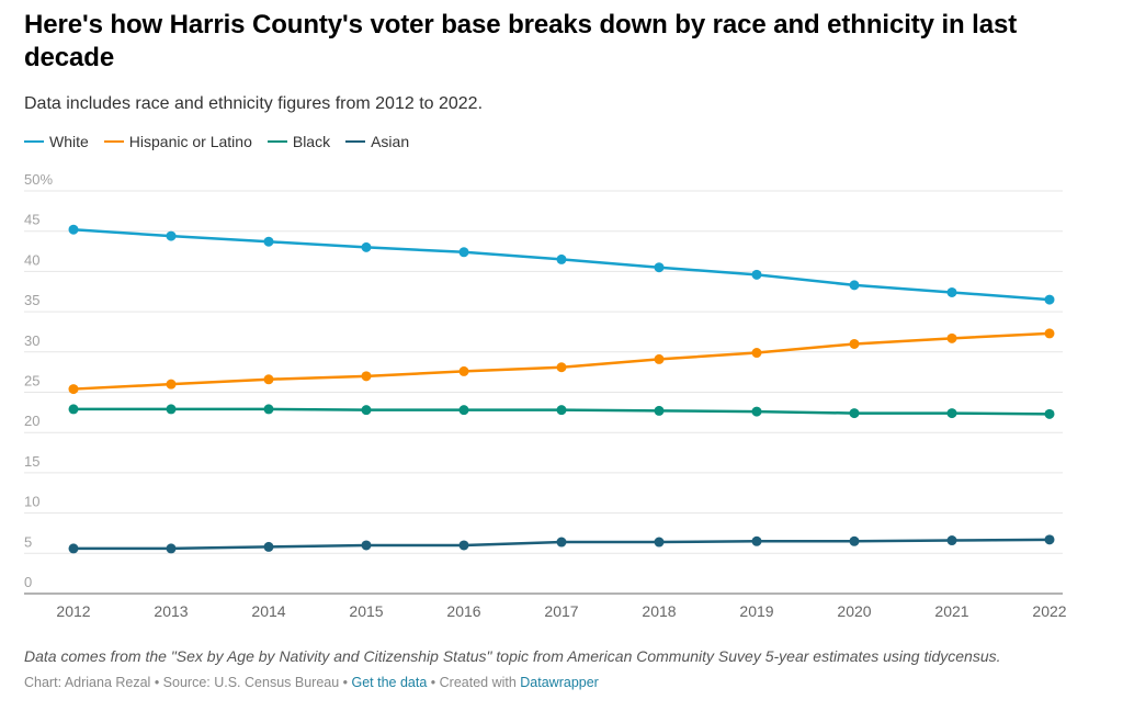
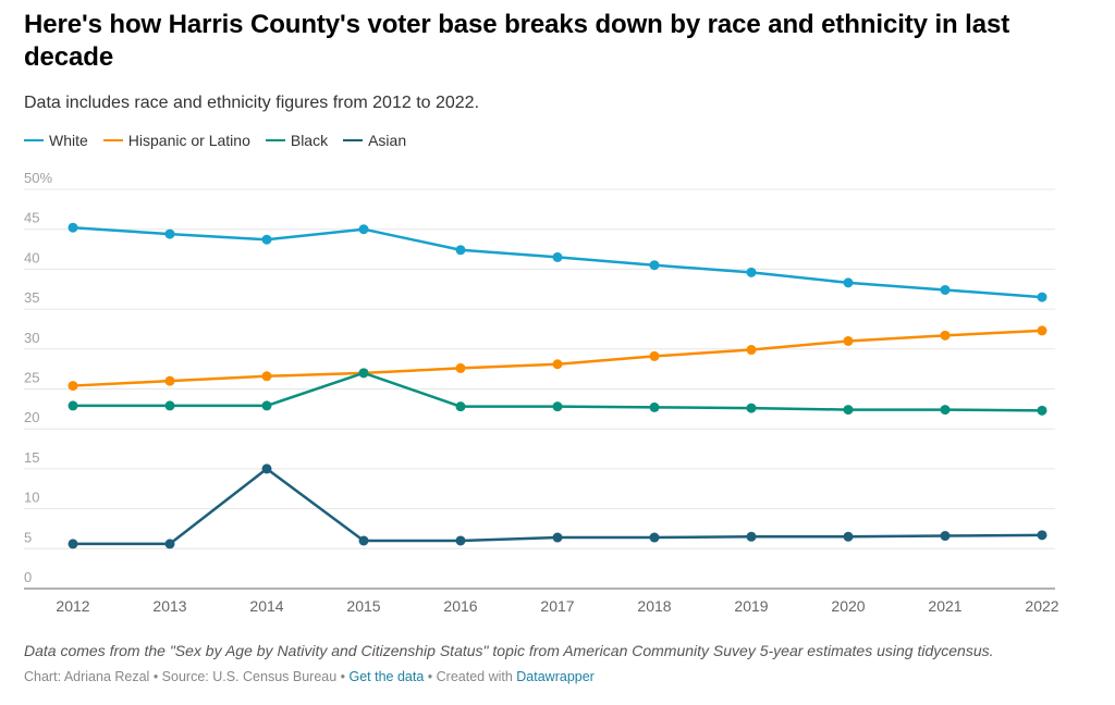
Asian/2014: 6% -> 15%
White/2015: 43% -> 45%
Black/2015: 23% -> 27%
